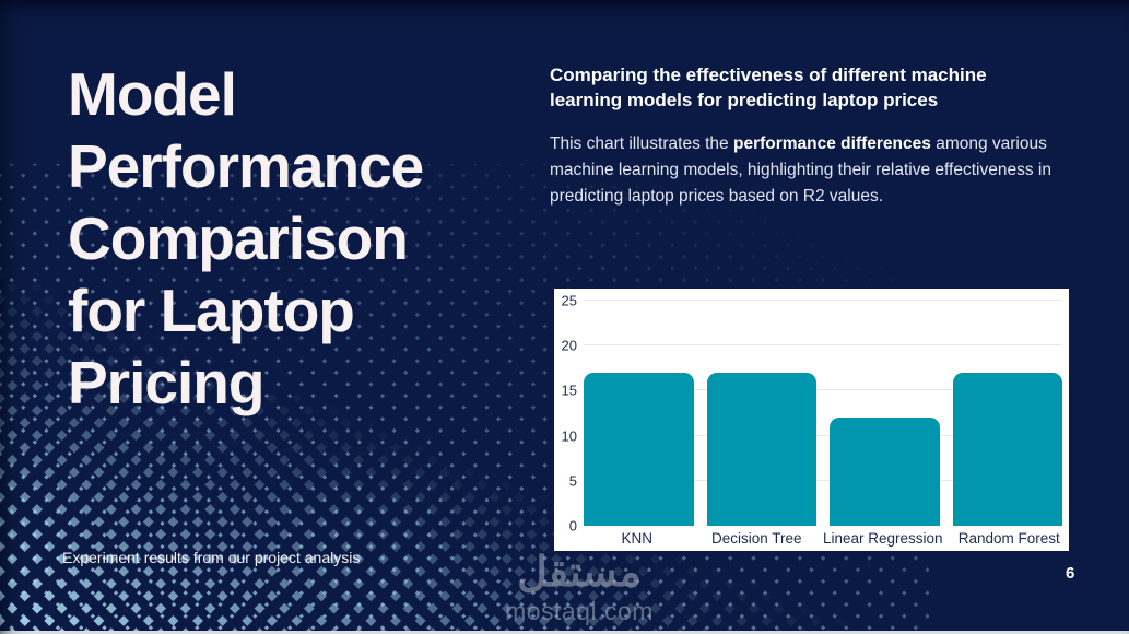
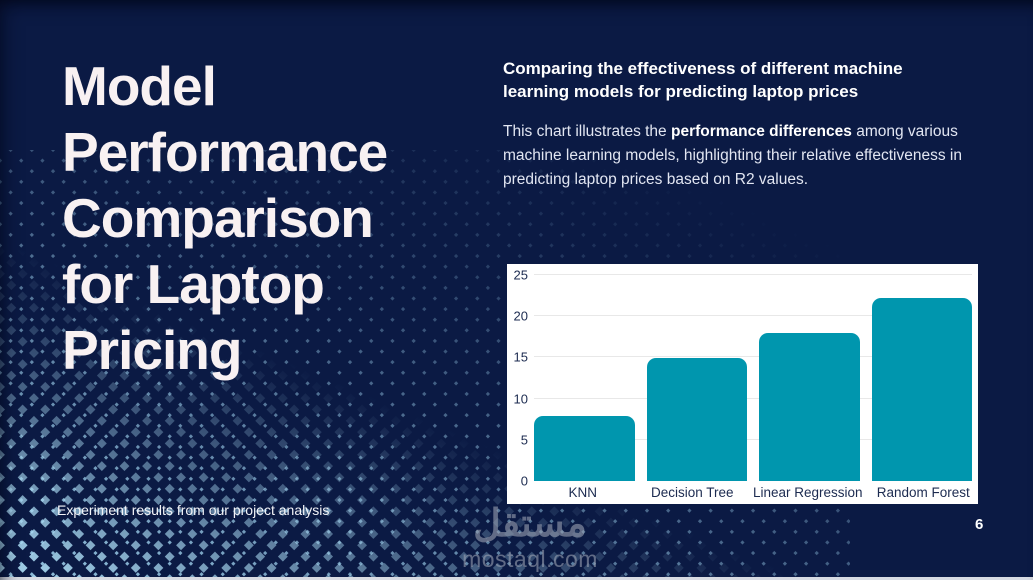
KNN: 17 -> 8
Decision Tree: 17 -> 15
Linear Regression: 12 -> 18
Random Forest: 17 -> 22
